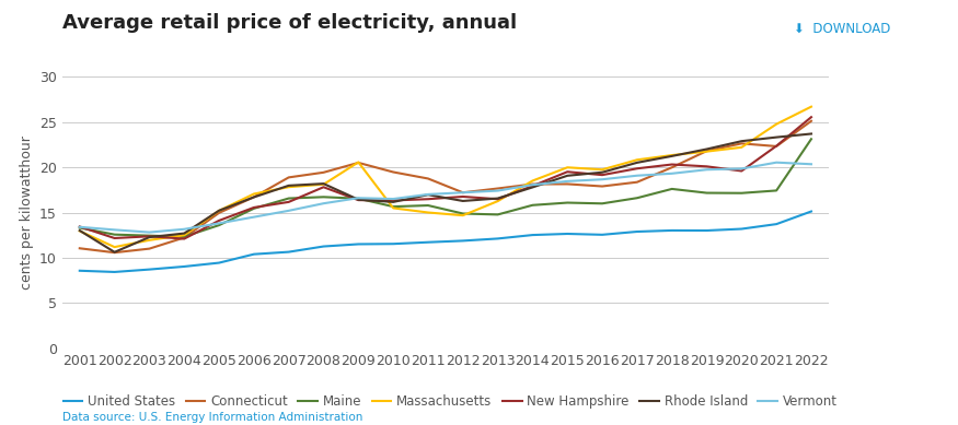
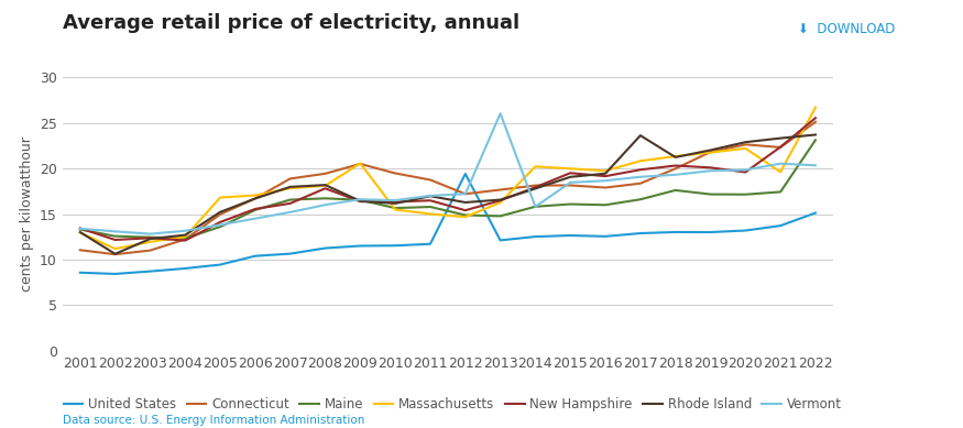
Massachusetts/2005: 15.2 -> 16.8
United States/2012: 11.9 -> 19.4
New Hampshire/2012: 16.8 -> 15.4
Vermont/2013: 17.4 -> 26.0
Massachusetts/2014: 18.5 -> 20.2
Vermont/2014: 18.1 -> 15.8
Rhode Island/2017: 20.5 -> 23.6
Massachusetts/2021: 24.8 -> 19.6
